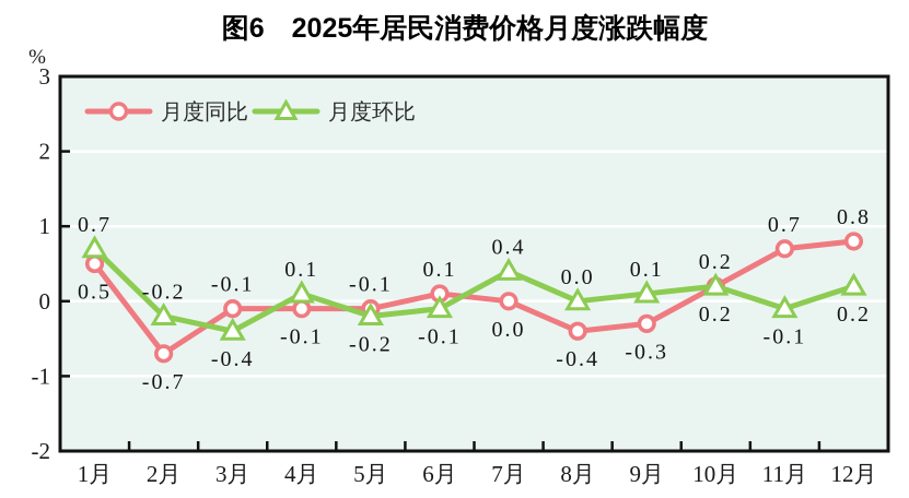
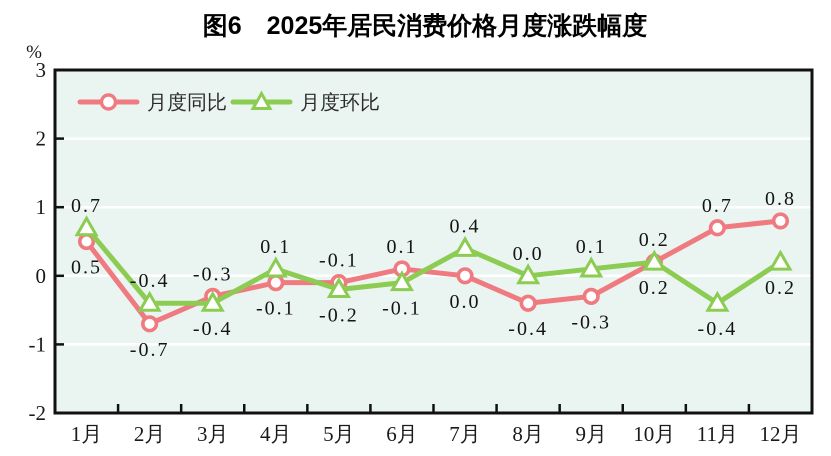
月度环比/2月: -0.2 -> -0.4
月度同比/3月: -0.1 -> -0.3
月度环比/11月: -0.1 -> -0.4
